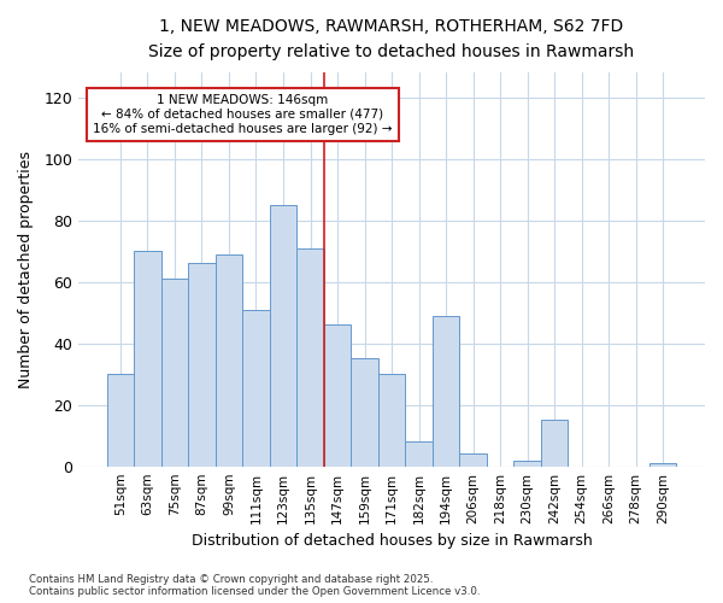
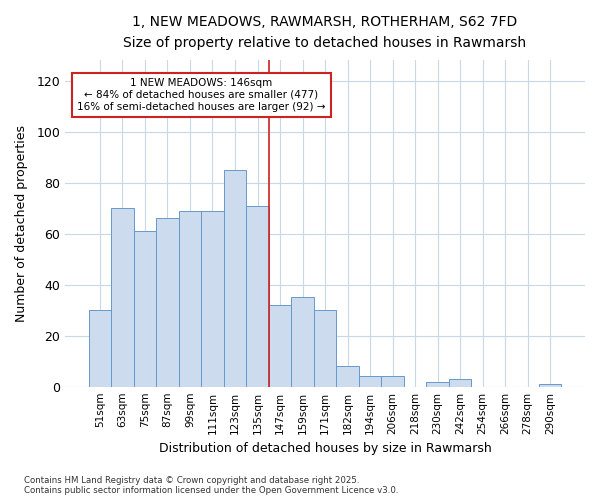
111sqm: 51 -> 69
147sqm: 46 -> 32
194sqm: 49 -> 4
242sqm: 15 -> 3
